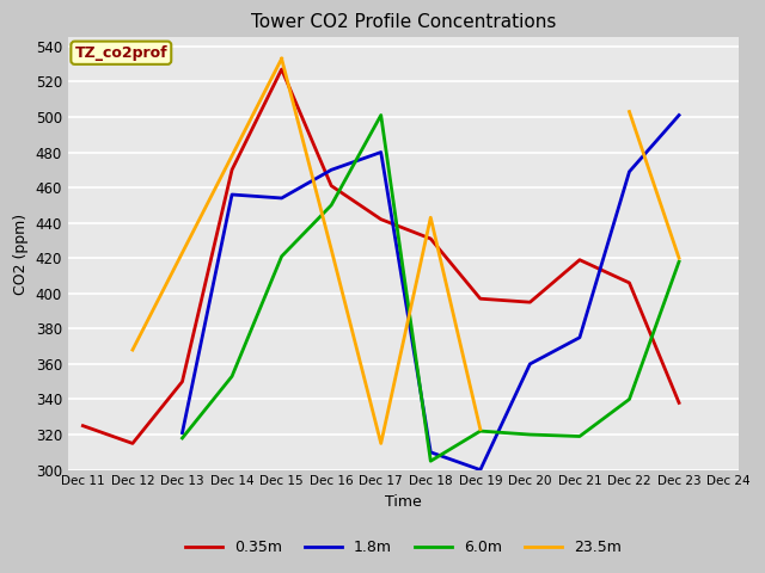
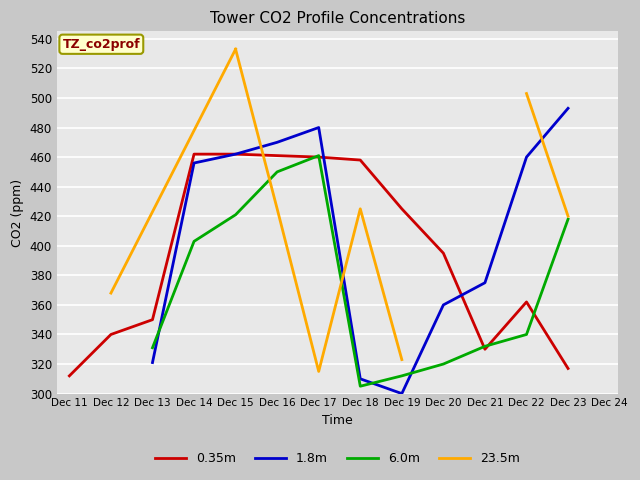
0.35m/Dec 11: 325 -> 312
0.35m/Dec 12: 315 -> 340
6.0m/Dec 13: 318 -> 331
0.35m/Dec 14: 470 -> 462
6.0m/Dec 14: 353 -> 403
0.35m/Dec 15: 527 -> 462
1.8m/Dec 15: 454 -> 462
0.35m/Dec 17: 442 -> 460
6.0m/Dec 17: 501 -> 461
0.35m/Dec 18: 431 -> 458
23.5m/Dec 18: 443 -> 425
0.35m/Dec 19: 397 -> 425
6.0m/Dec 19: 322 -> 312
0.35m/Dec 21: 419 -> 330
6.0m/Dec 21: 319 -> 332
0.35m/Dec 22: 406 -> 362
1.8m/Dec 22: 469 -> 460
0.35m/Dec 23: 338 -> 317
1.8m/Dec 23: 501 -> 493
